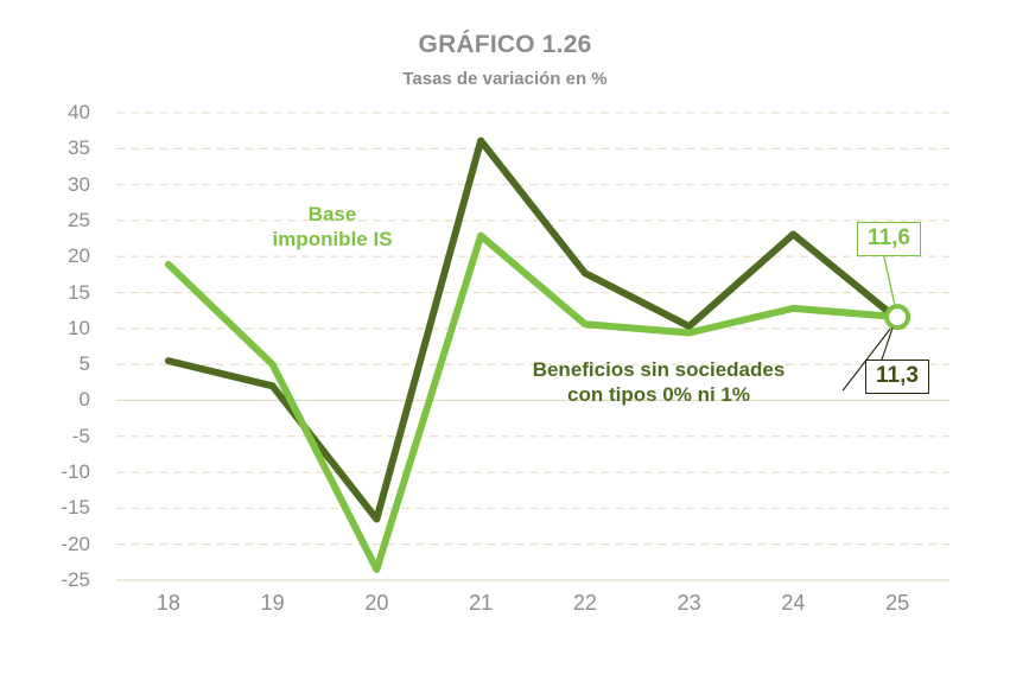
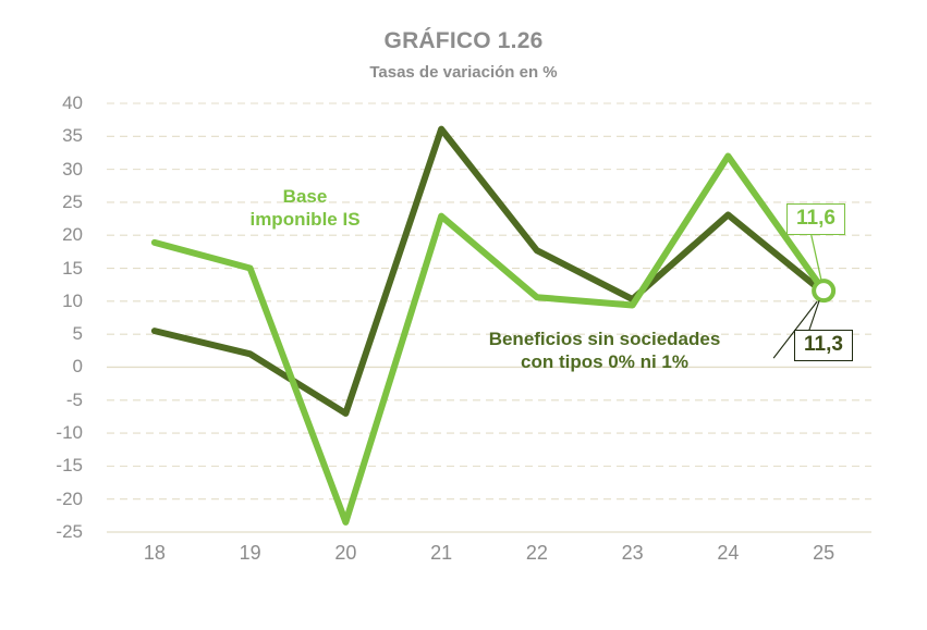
Base imponible IS/19: 5 -> 15
Beneficios sin sociedades con tipos 0% ni 1%/20: -16 -> -7
Base imponible IS/24: 13 -> 32
